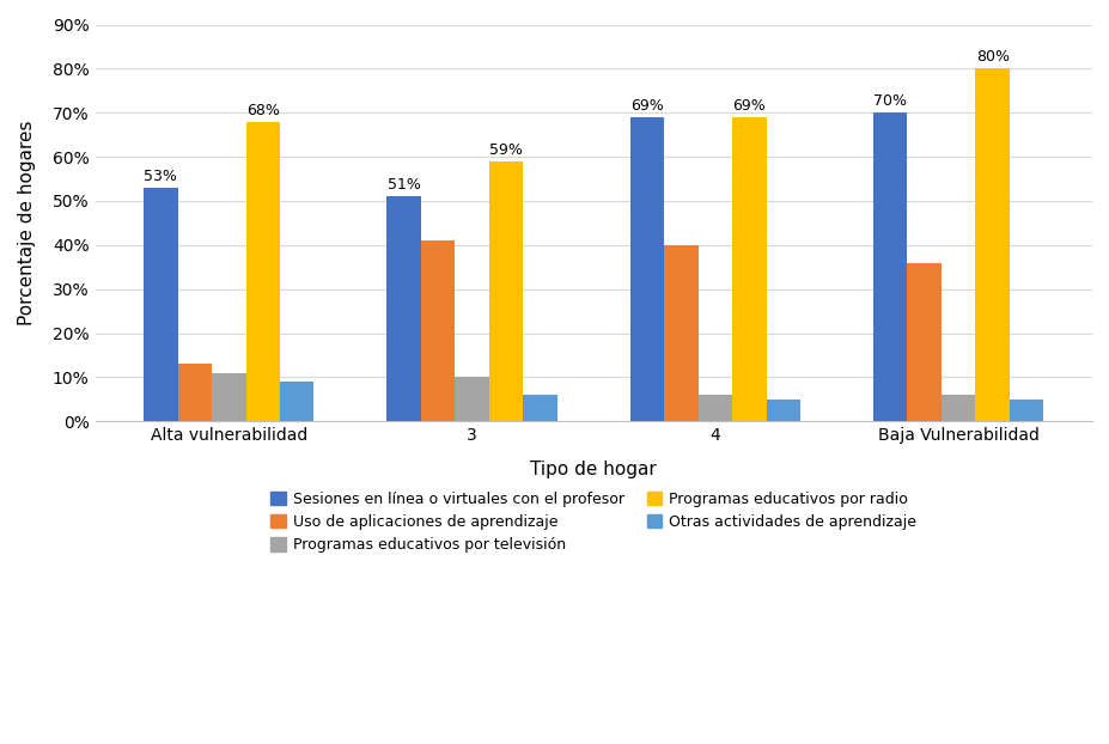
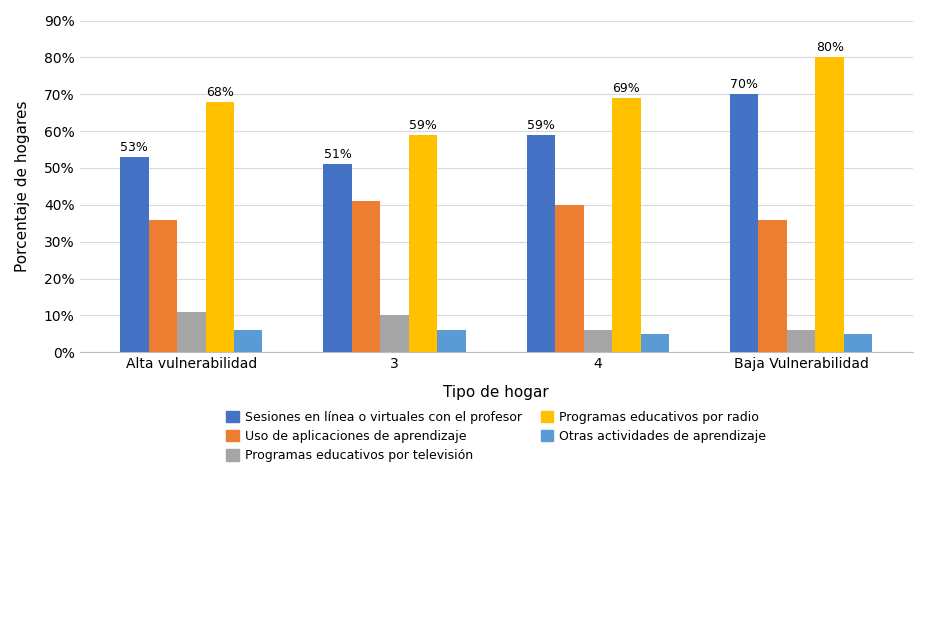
Uso de aplicaciones de aprendizaje/Alta vulnerabilidad: 13% -> 36%
Otras actividades de aprendizaje/Alta vulnerabilidad: 9% -> 6%
Sesiones en línea o virtuales con el profesor/4: 69% -> 59%
